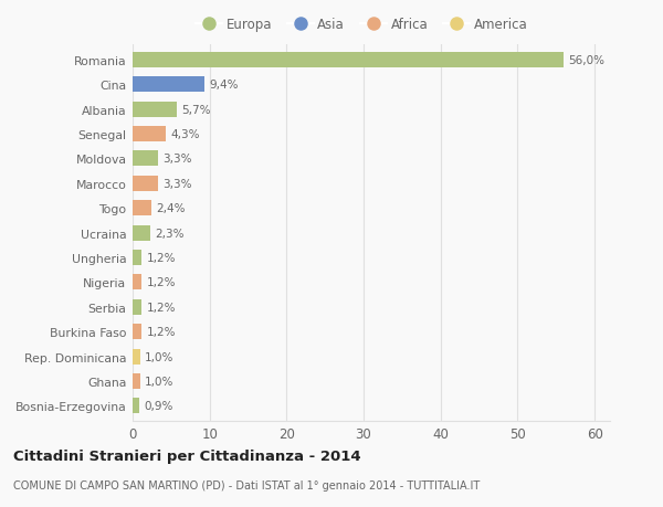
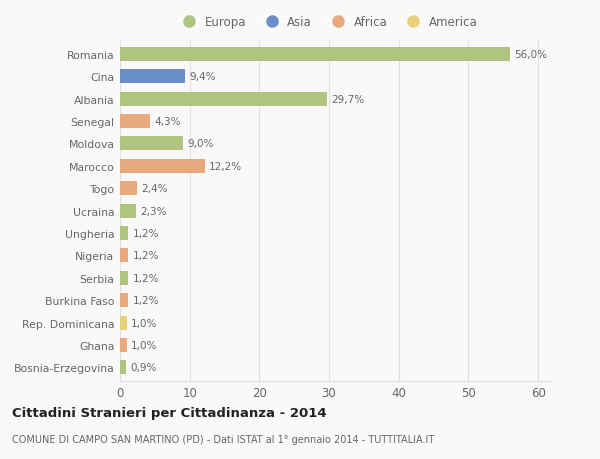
Albania: 5,7% -> 29,7%
Moldova: 3,3% -> 9,0%
Marocco: 3,3% -> 12,2%
